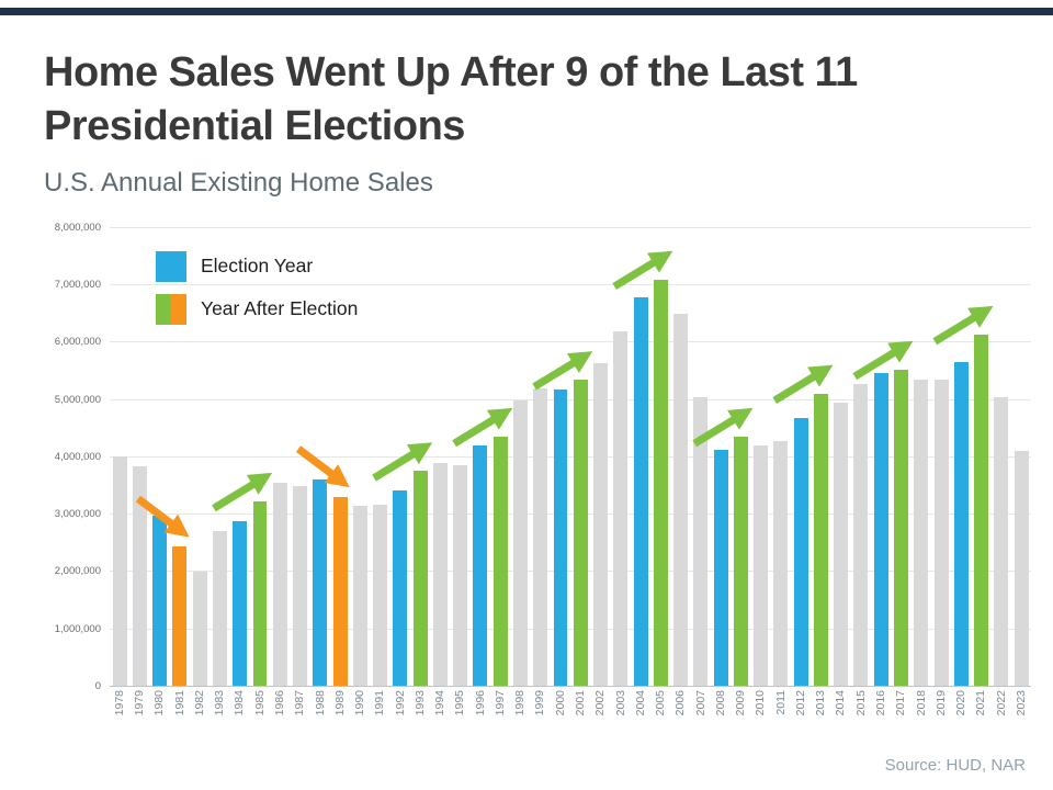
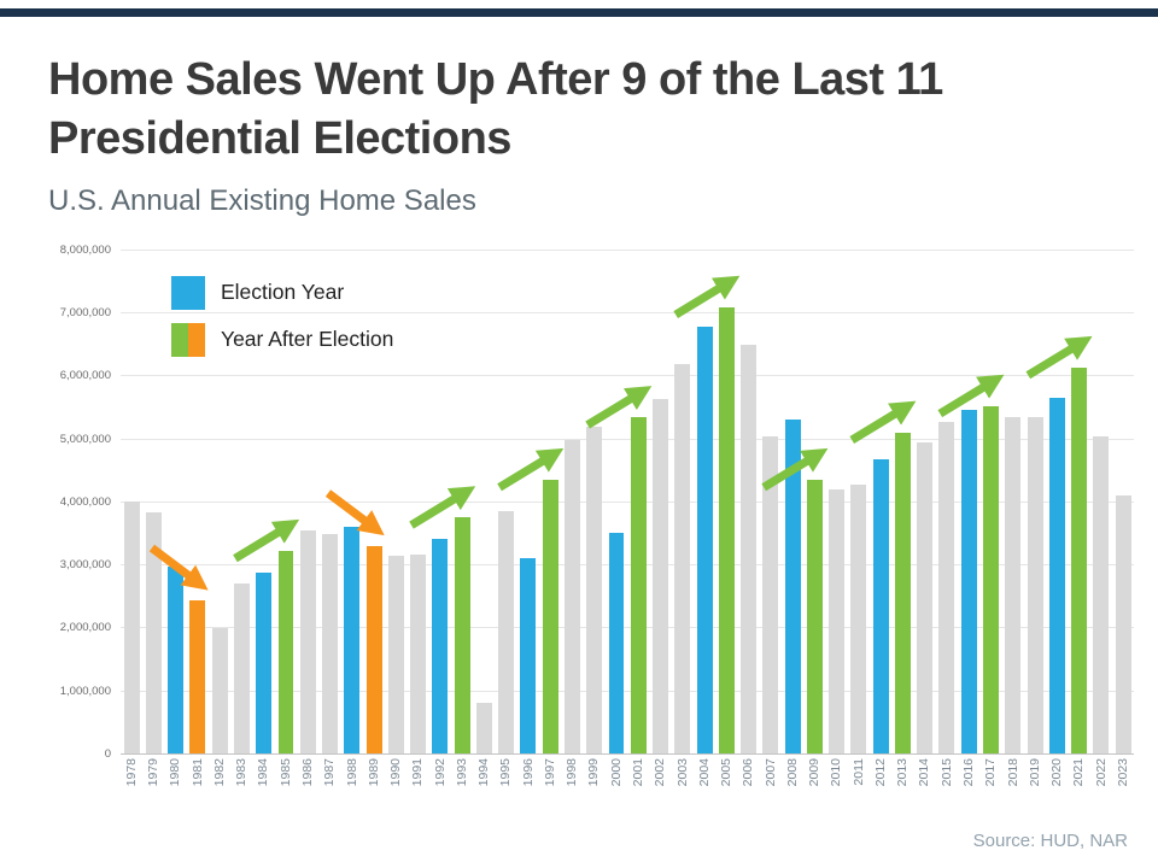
1994: 3900000 -> 800000
1996: 4200000 -> 3100000
2000: 5200000 -> 3500000
2008: 4100000 -> 5300000
